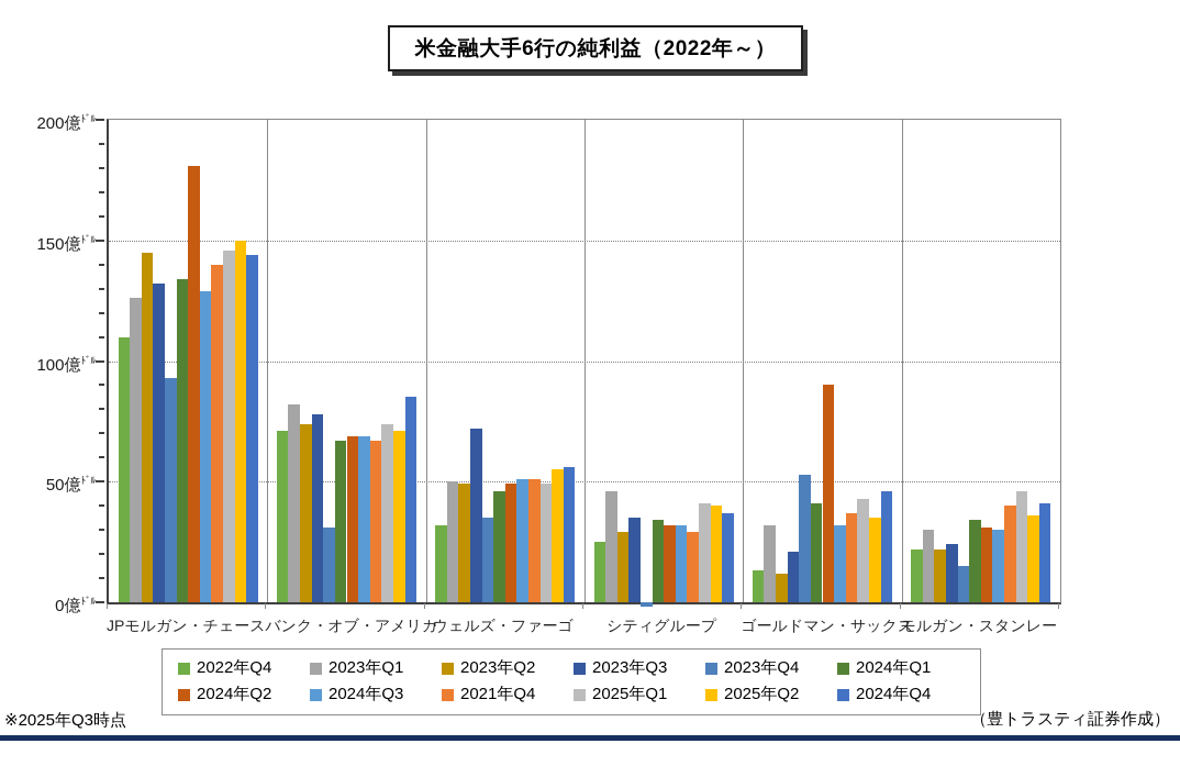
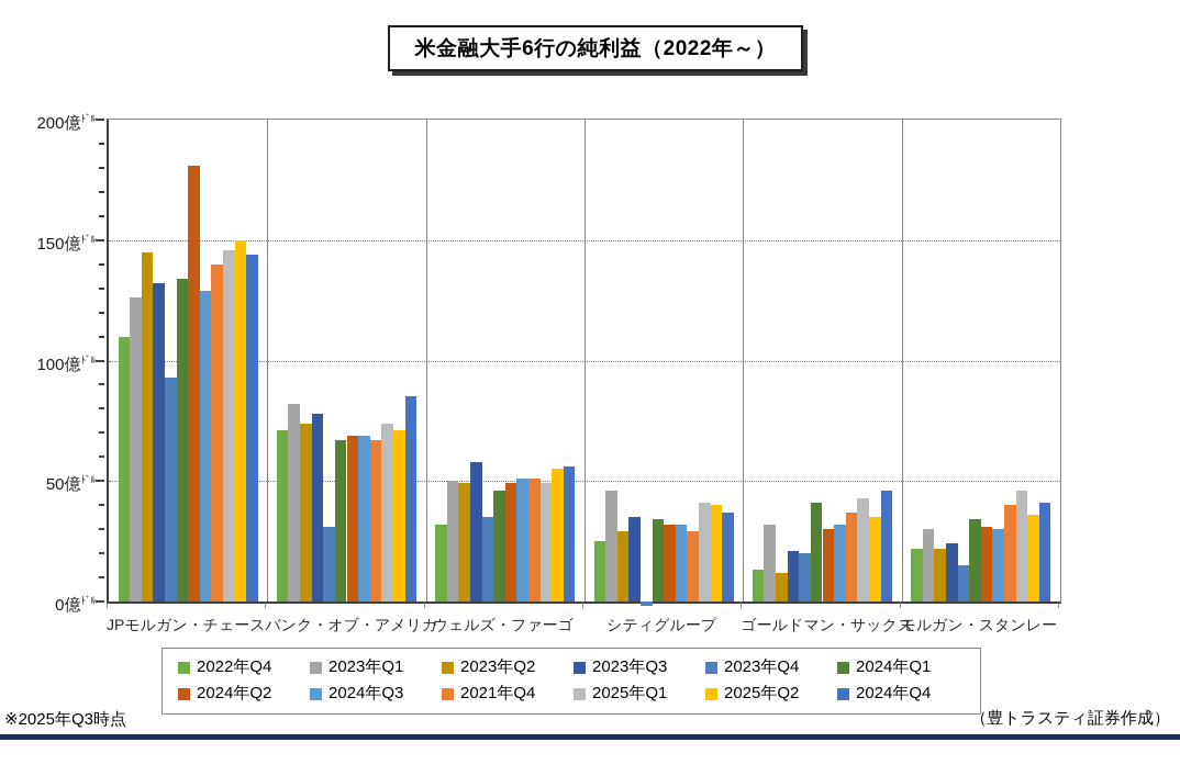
2023年Q3/ウェルズ・ファーゴ: 72 -> 58
2023年Q4/ゴールドマン・サックス: 53 -> 20
2024年Q2/ゴールドマン・サックス: 90 -> 30
